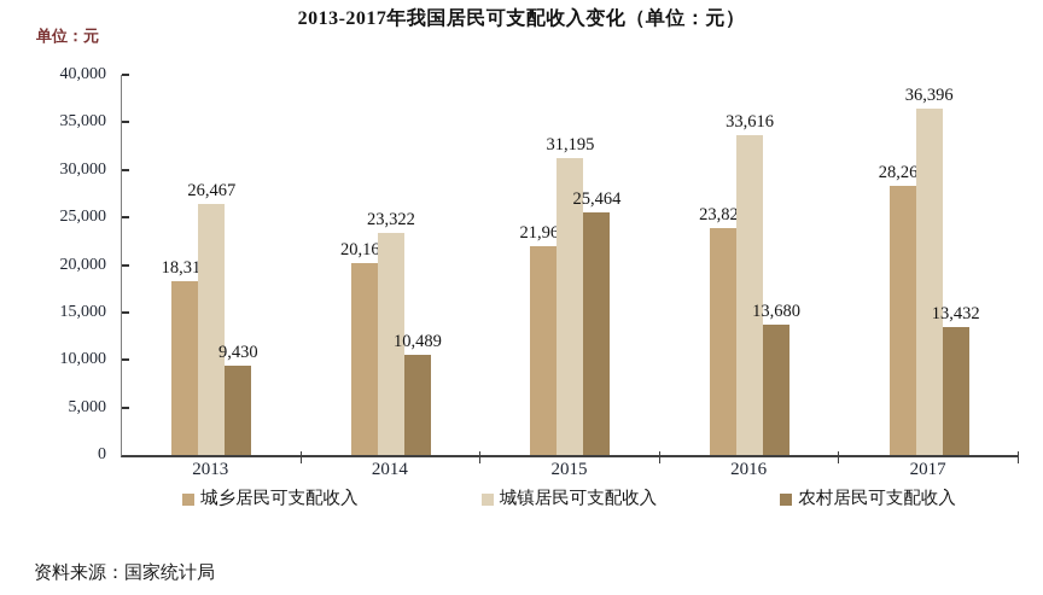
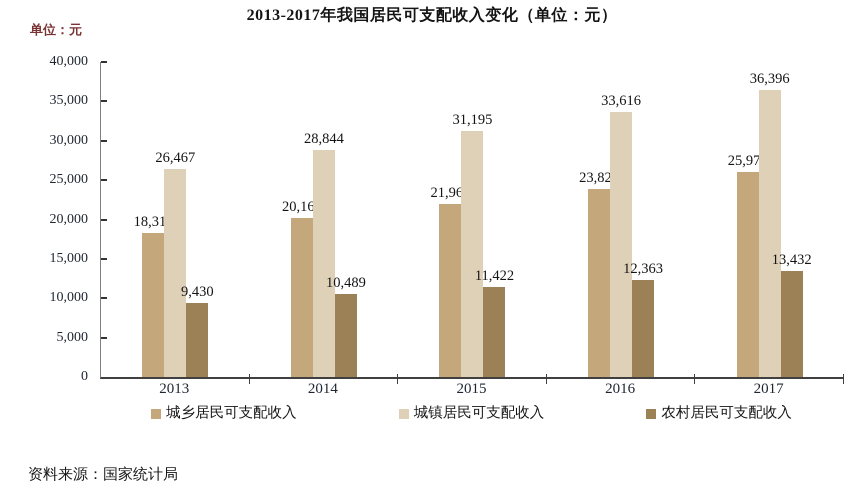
城镇居民可支配收入/2014: 23,322 -> 28,844
农村居民可支配收入/2015: 25,464 -> 11,422
农村居民可支配收入/2016: 13,680 -> 12,363
城乡居民可支配收入/2017: 28,268 -> 25,974
